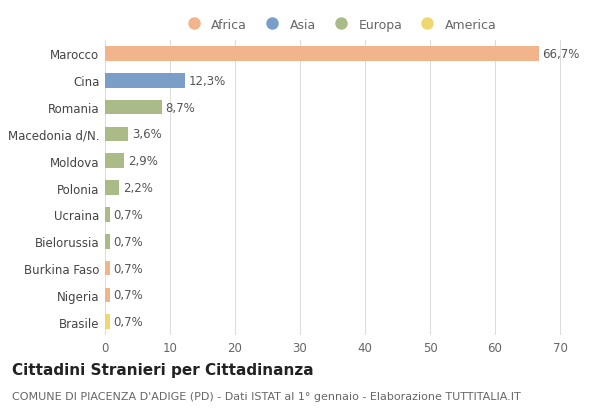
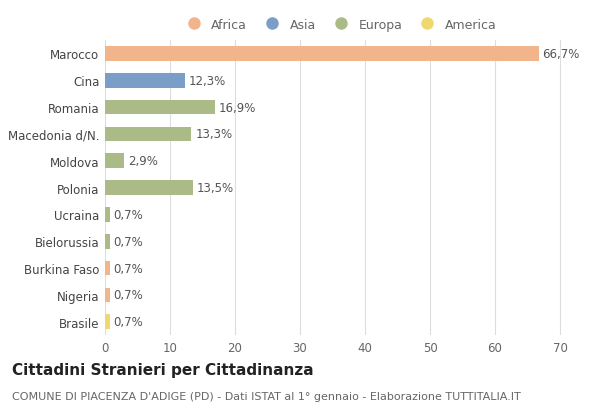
Romania: 8,7% -> 16,9%
Macedonia d/N.: 3,6% -> 13,3%
Polonia: 2,2% -> 13,5%
